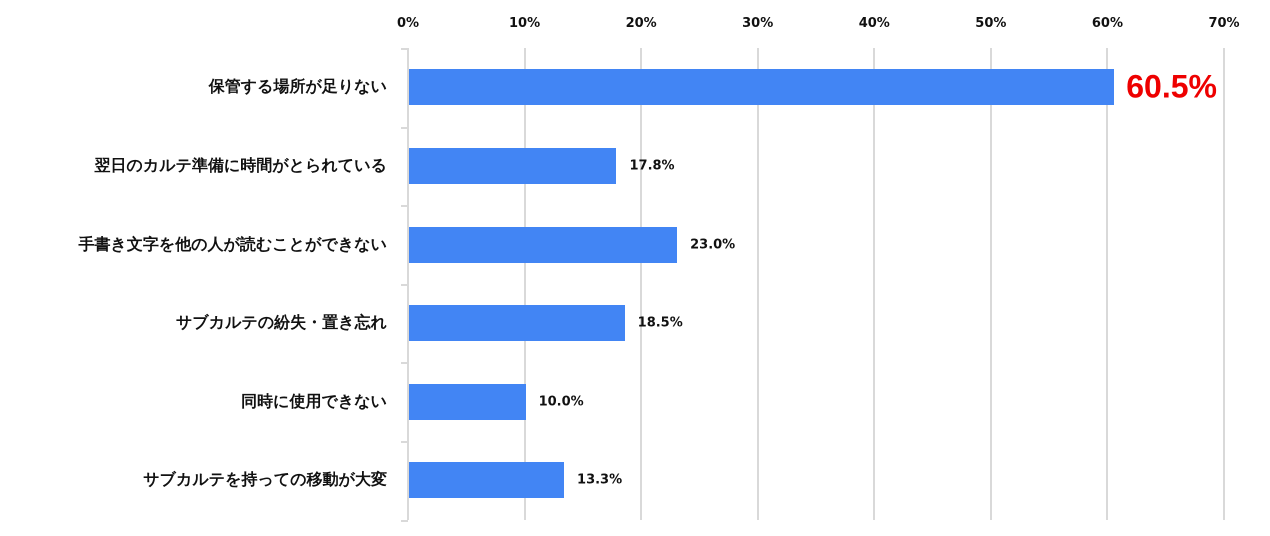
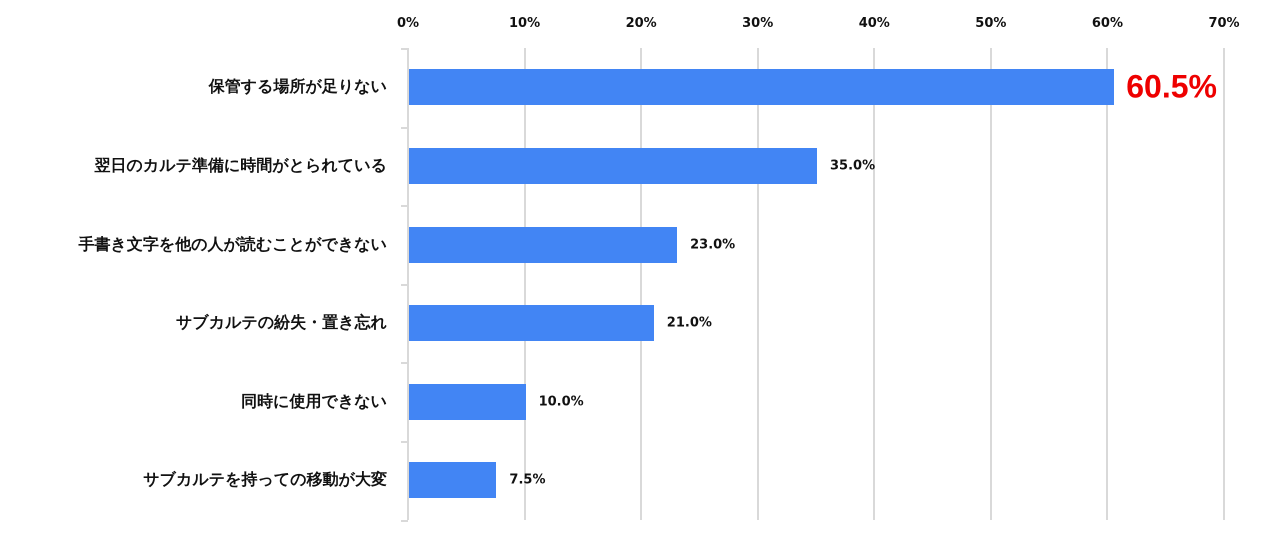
翌日のカルテ準備に時間がとられている: 17.8% -> 35.0%
サブカルテの紛失・置き忘れ: 18.5% -> 21.0%
サブカルテを持っての移動が大変: 13.3% -> 7.5%
